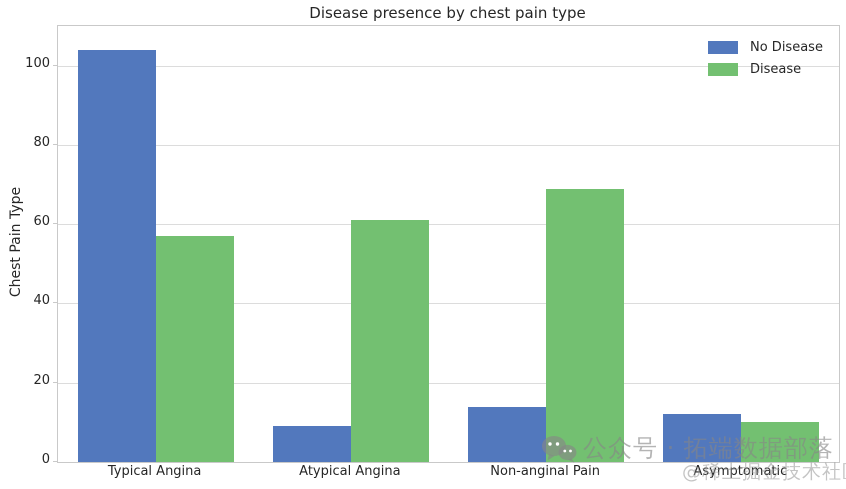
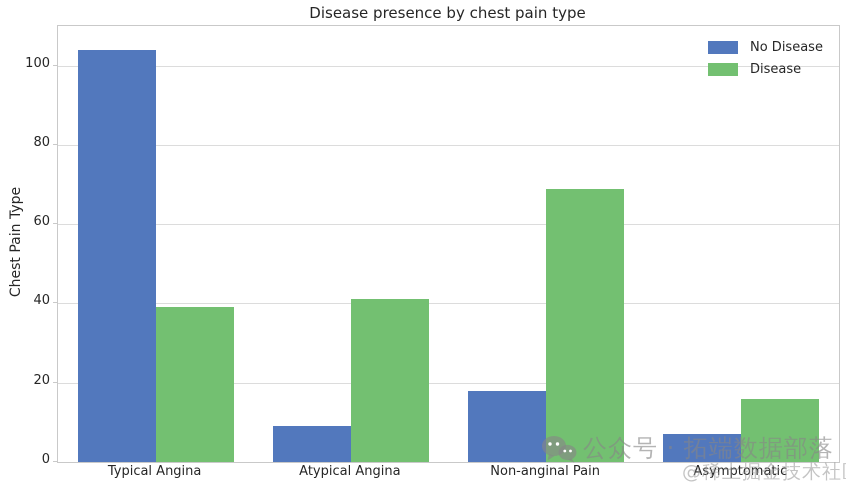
Disease/Typical Angina: 57 -> 39
Disease/Atypical Angina: 61 -> 41
No Disease/Non-anginal Pain: 14 -> 18
No Disease/Asymptomatic: 12 -> 7
Disease/Asymptomatic: 10 -> 16
